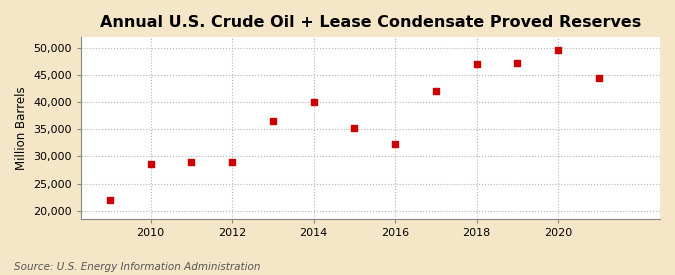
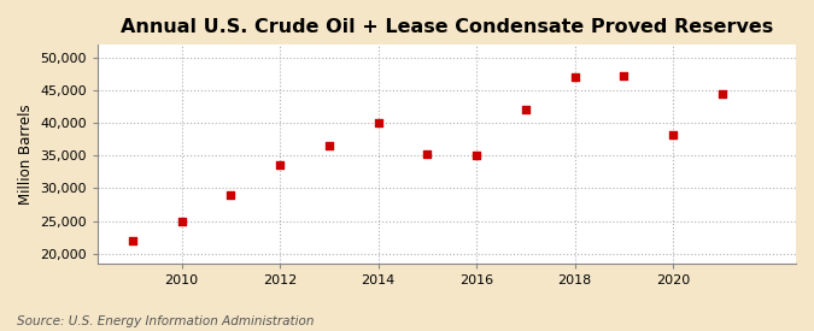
2010: 28,600 -> 25,000
2012: 29,000 -> 33,500
2016: 32,200 -> 35,100
2020: 49,600 -> 38,200
